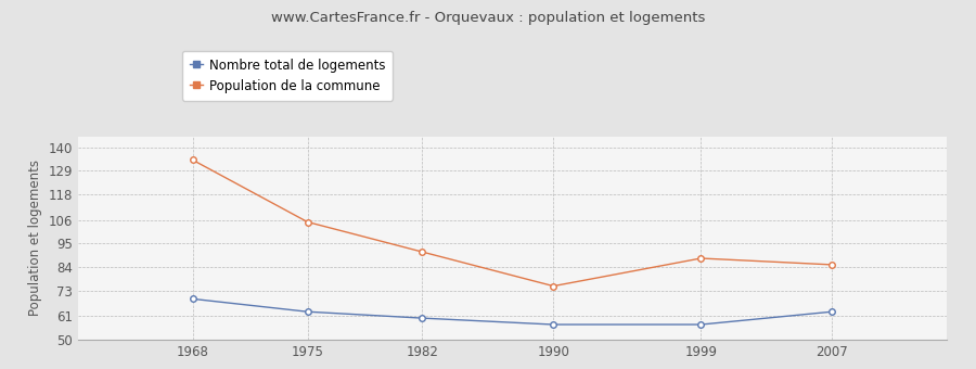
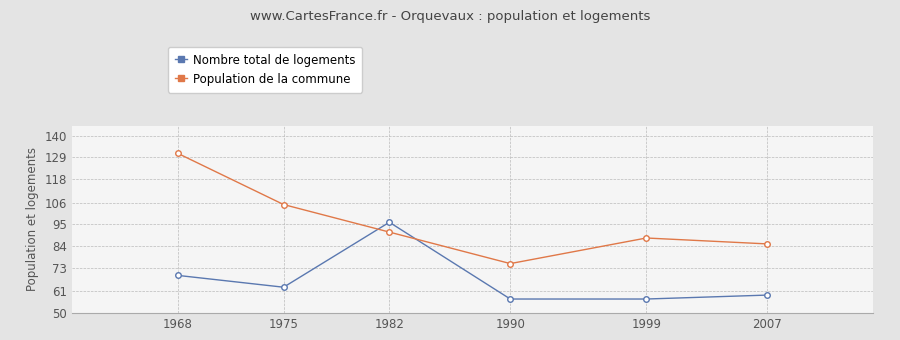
Population de la commune/1968: 134 -> 131
Nombre total de logements/1982: 60 -> 96
Nombre total de logements/2007: 63 -> 59
